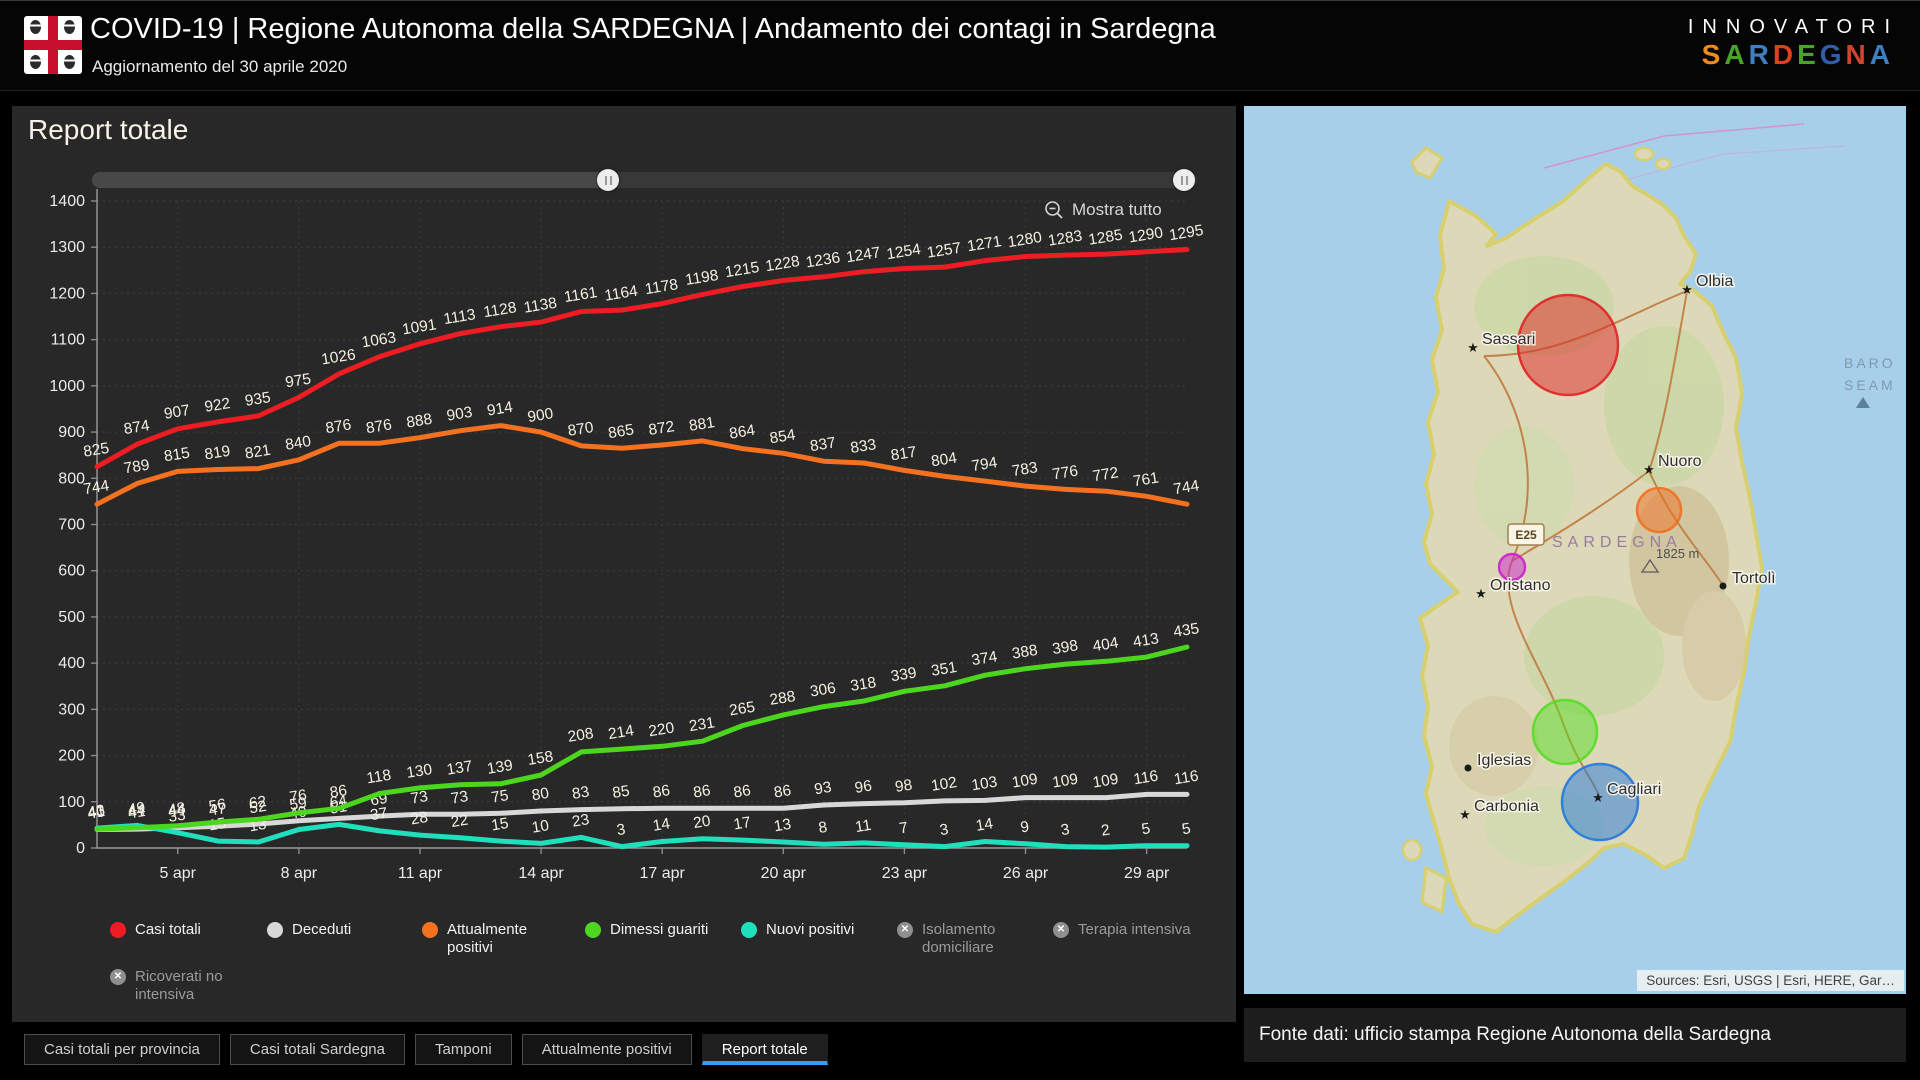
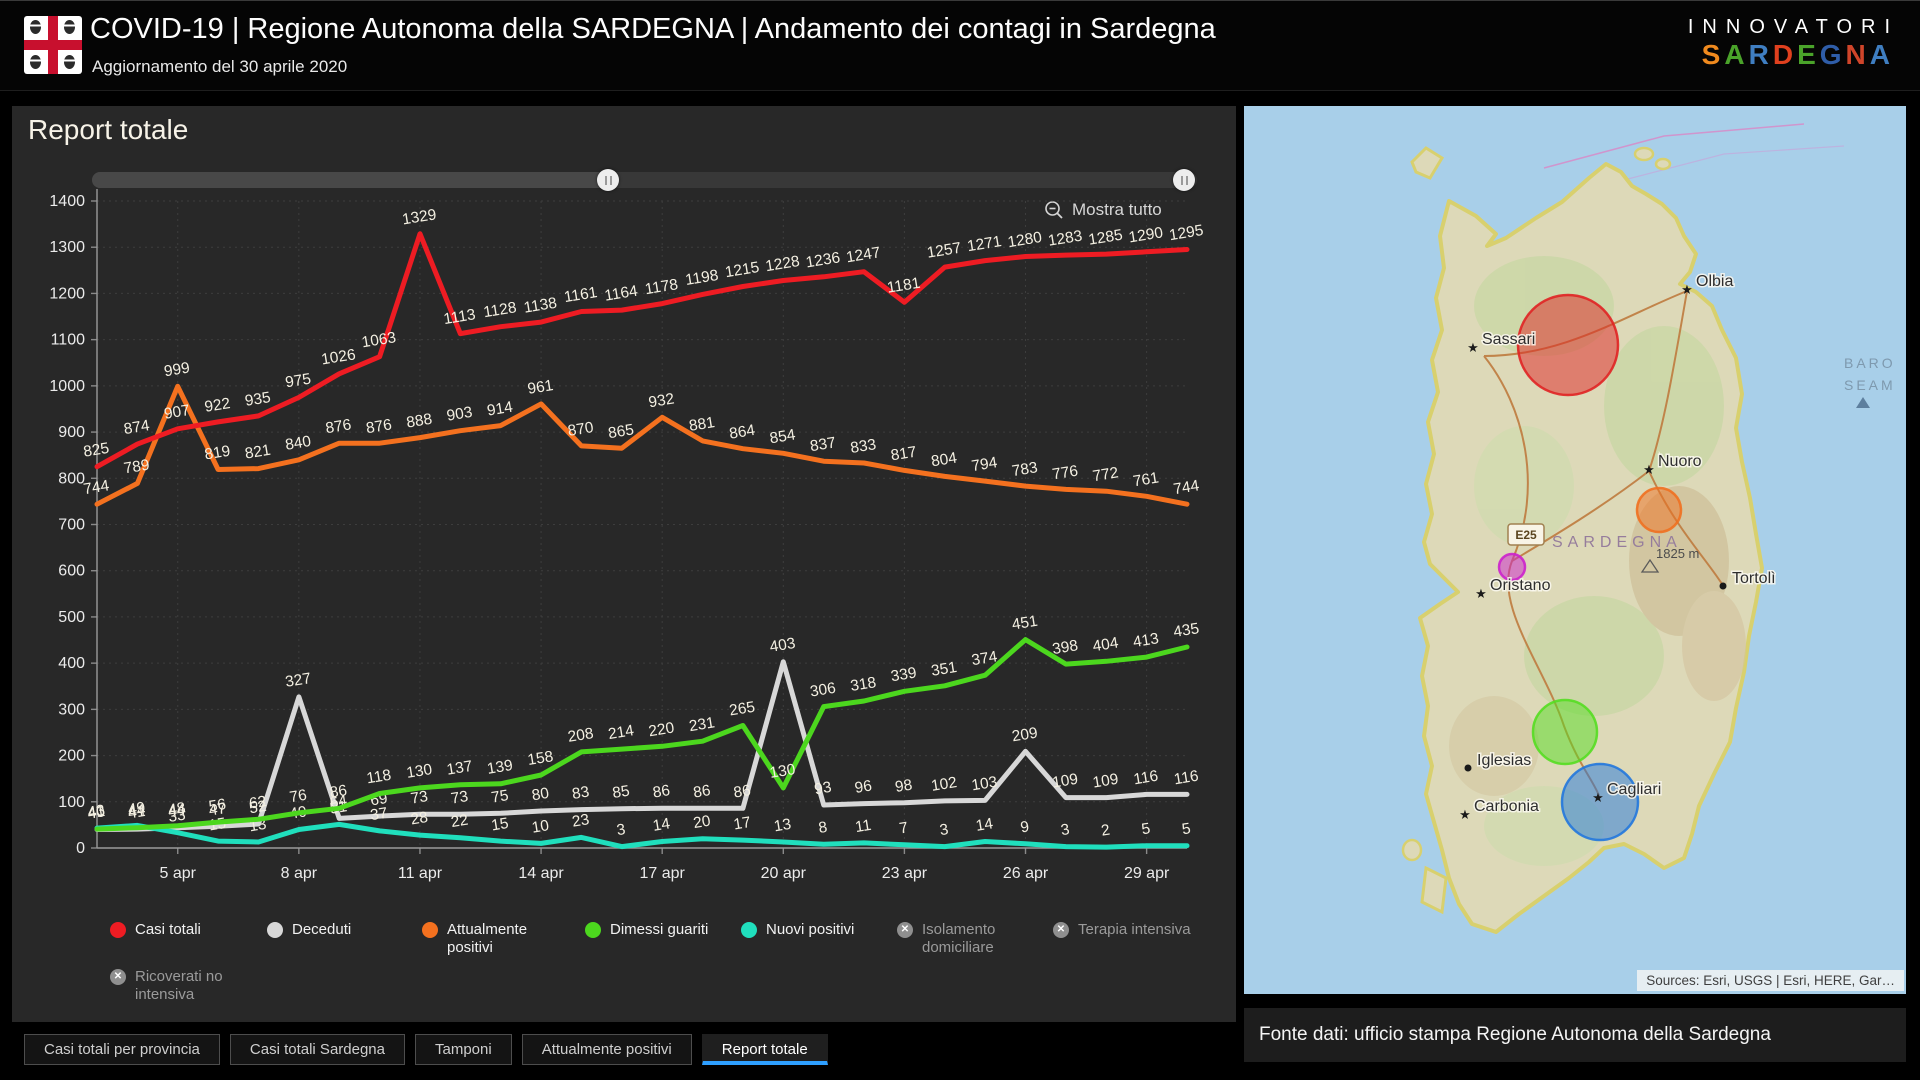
Attualmente positivi/5 apr: 815 -> 999
Deceduti/8 apr: 59 -> 327
Casi totali/11 apr: 1091 -> 1329
Attualmente positivi/14 apr: 900 -> 961
Attualmente positivi/17 apr: 872 -> 932
Dimessi guariti/20 apr: 288 -> 130
Deceduti/20 apr: 86 -> 403
Casi totali/23 apr: 1254 -> 1181
Dimessi guariti/26 apr: 388 -> 451
Deceduti/26 apr: 109 -> 209
